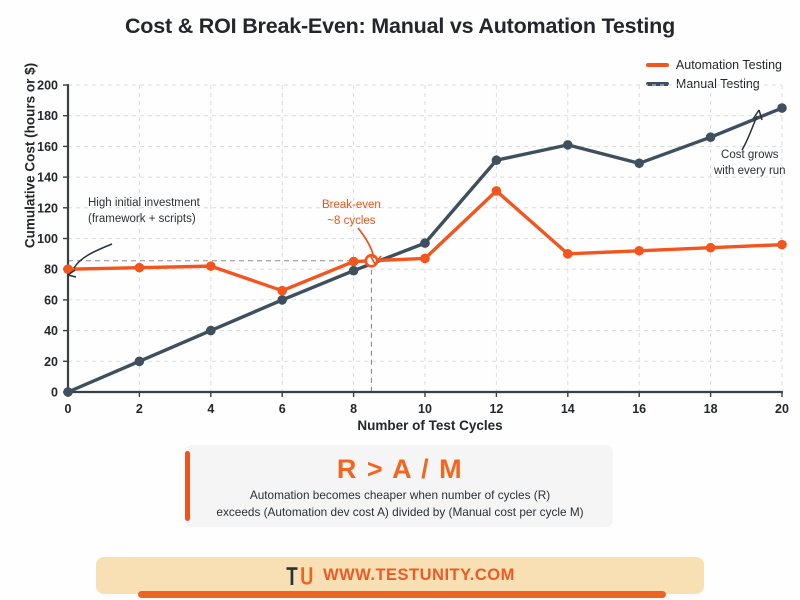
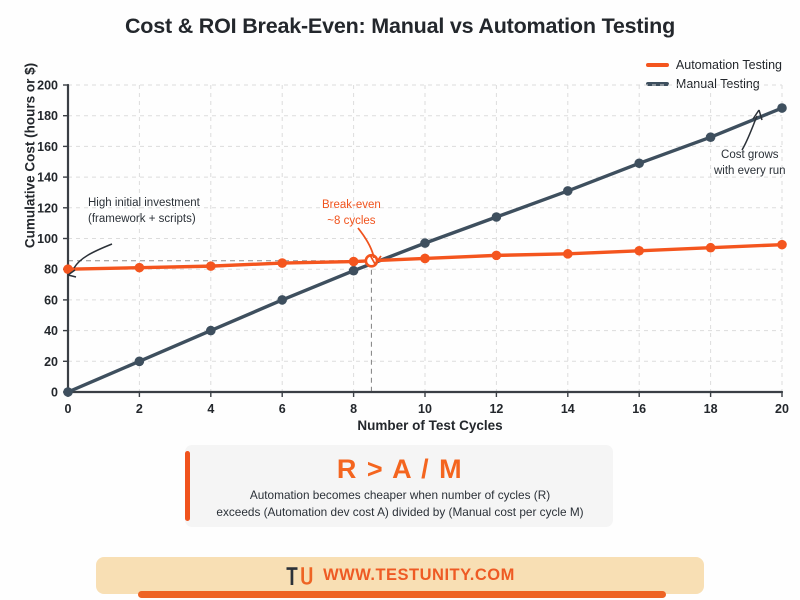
Automation Testing/6: 66 -> 84
Automation Testing/12: 131 -> 89
Manual Testing/12: 151 -> 114
Manual Testing/14: 161 -> 131
